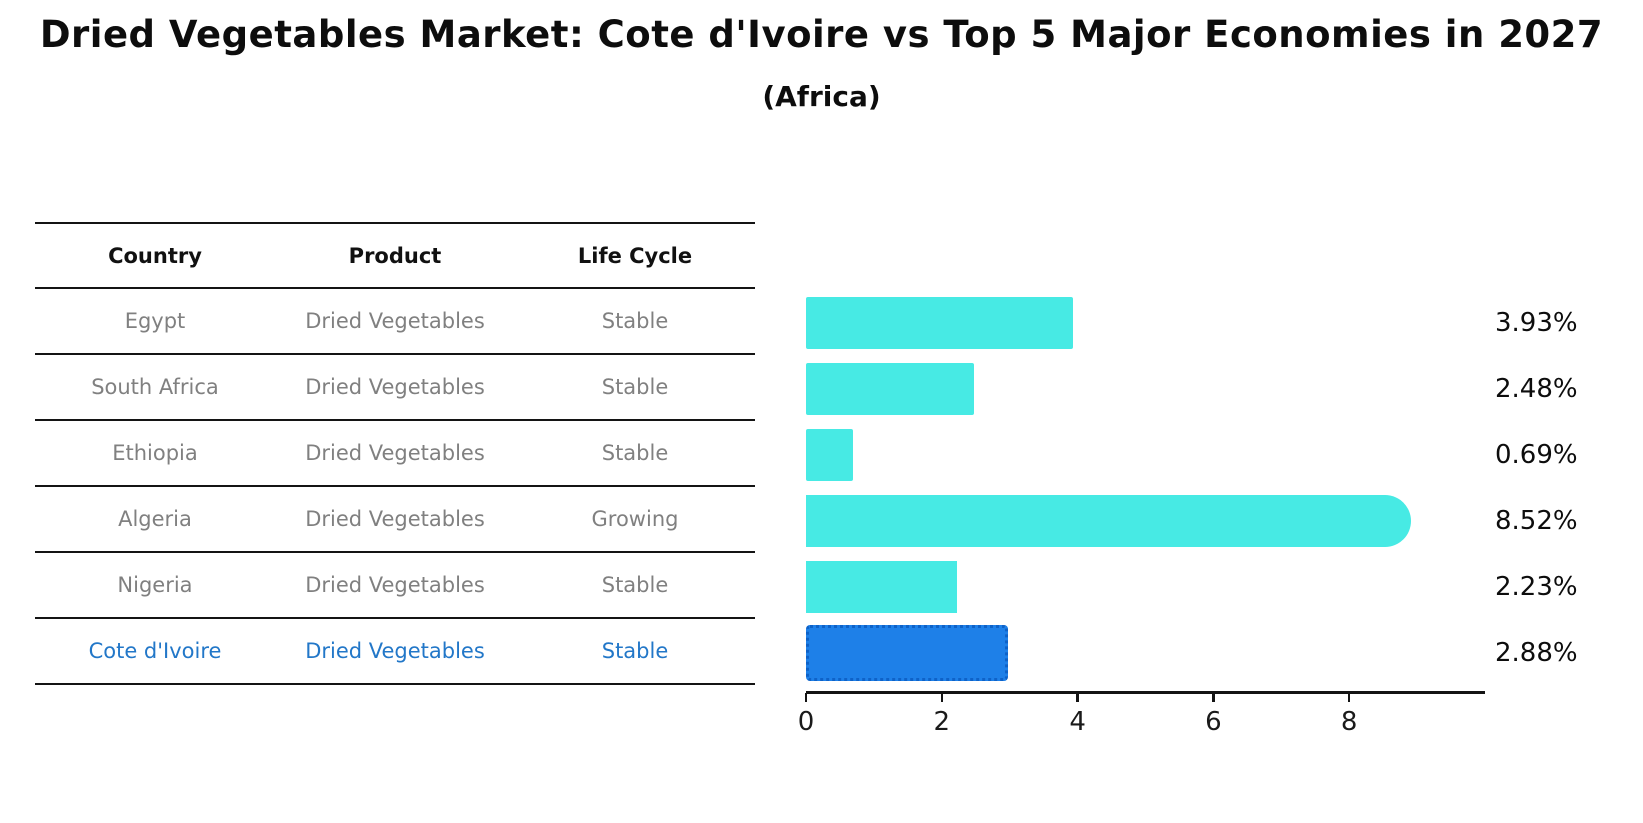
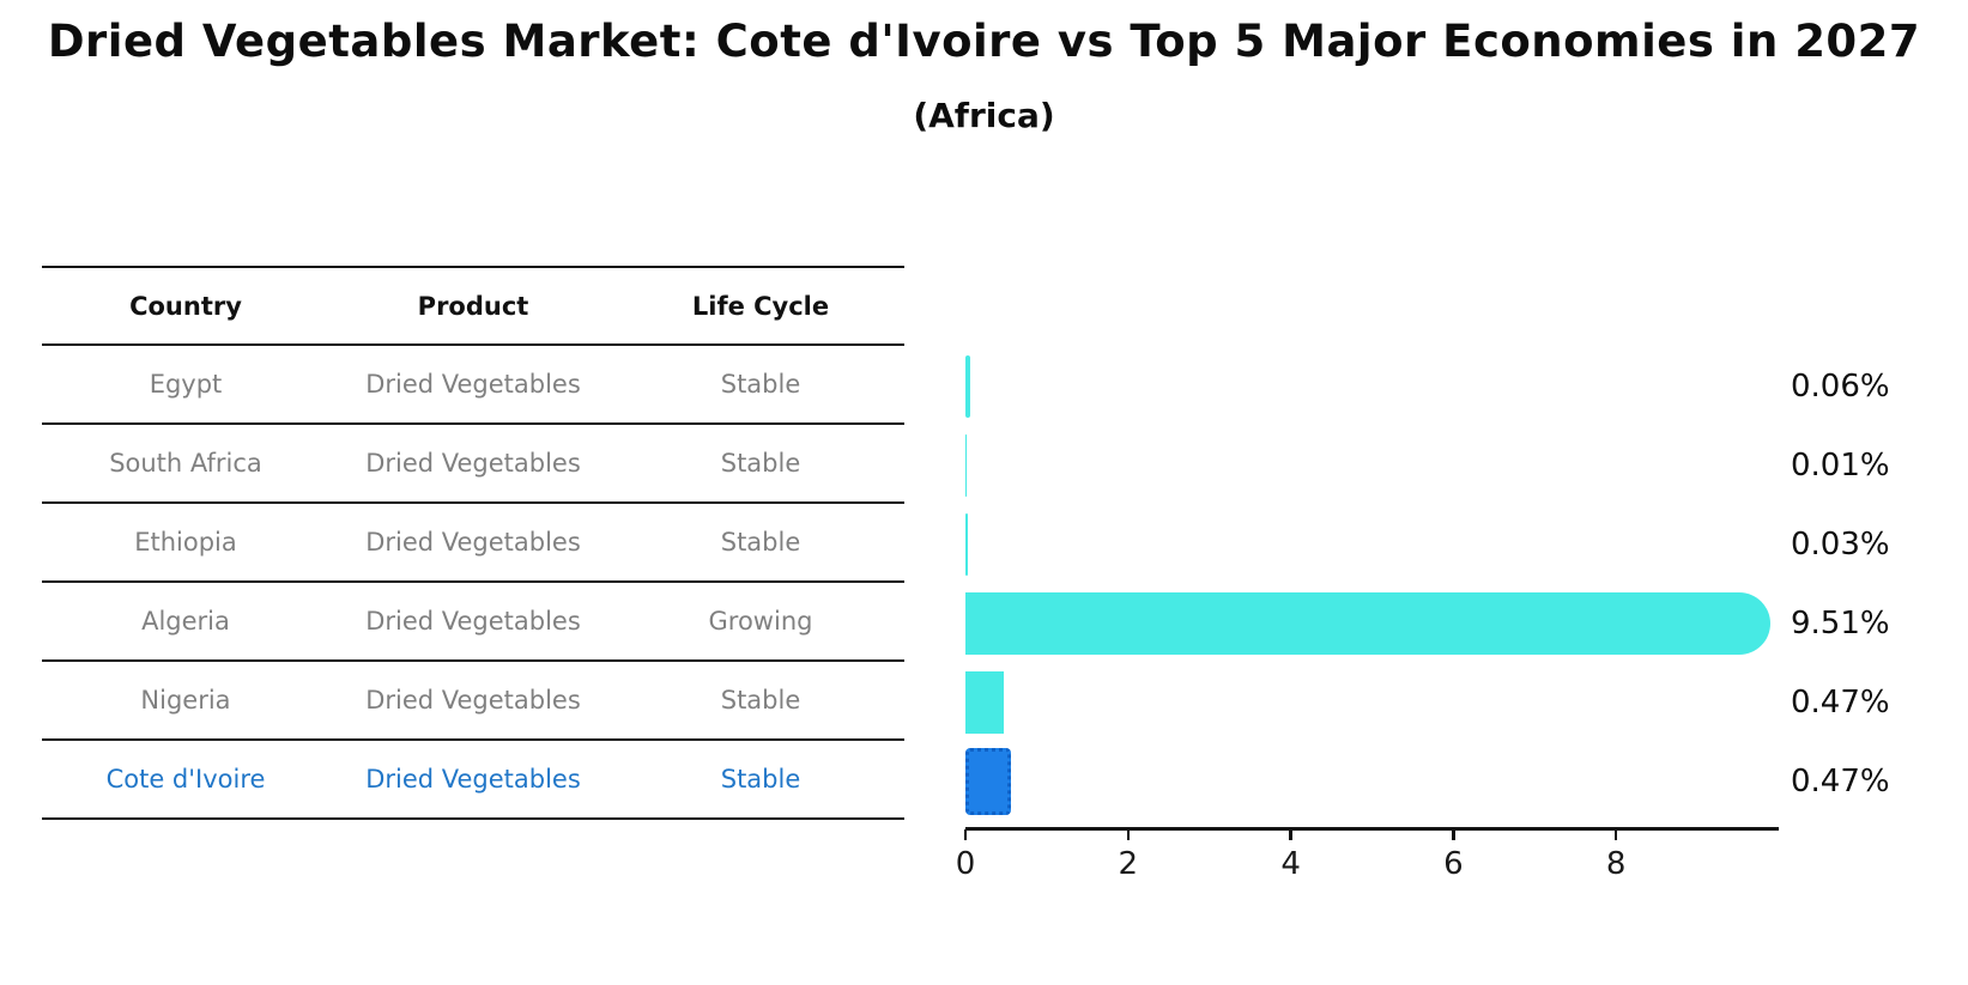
Egypt: 3.93% -> 0.06%
South Africa: 2.48% -> 0.01%
Ethiopia: 0.69% -> 0.03%
Algeria: 8.52% -> 9.51%
Nigeria: 2.23% -> 0.47%
Cote d'Ivoire: 2.88% -> 0.47%
